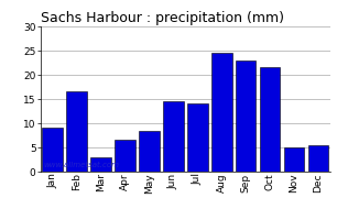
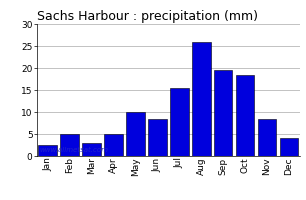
Jan: 9.0 -> 2.5
Feb: 16.5 -> 5.0
Apr: 6.5 -> 5.0
May: 8.5 -> 10.0
Jun: 14.5 -> 8.5
Jul: 14.0 -> 15.5
Aug: 24.5 -> 26.0
Sep: 23.0 -> 19.5
Oct: 21.5 -> 18.5
Nov: 5.0 -> 8.5
Dec: 5.5 -> 4.0
